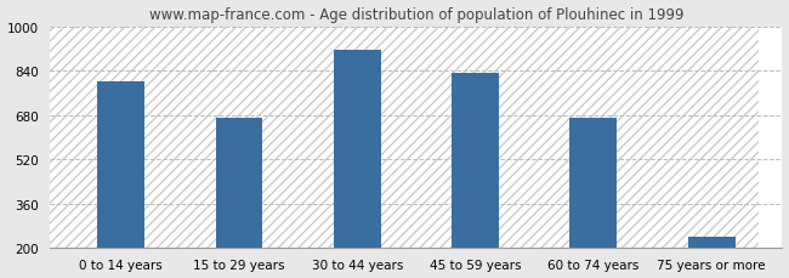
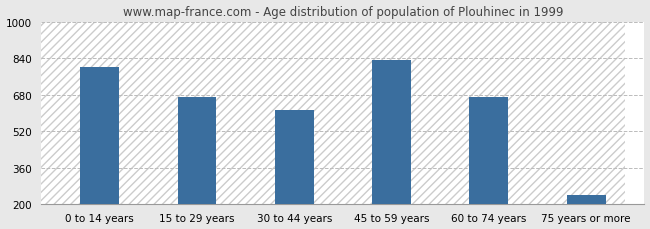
30 to 44 years: 915 -> 615
